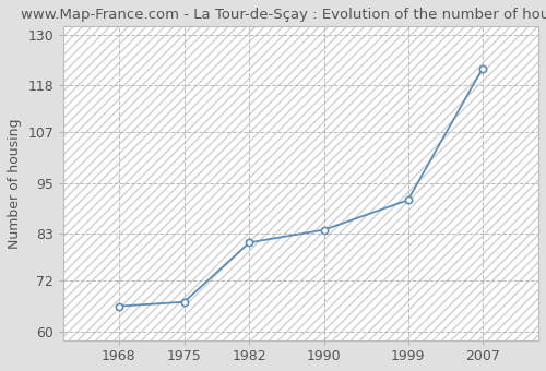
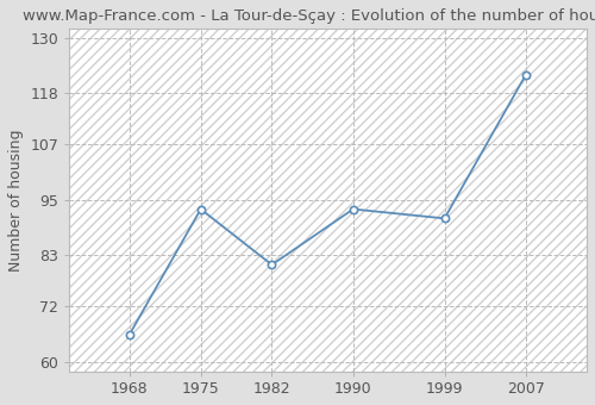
1975: 67 -> 93
1990: 84 -> 93
